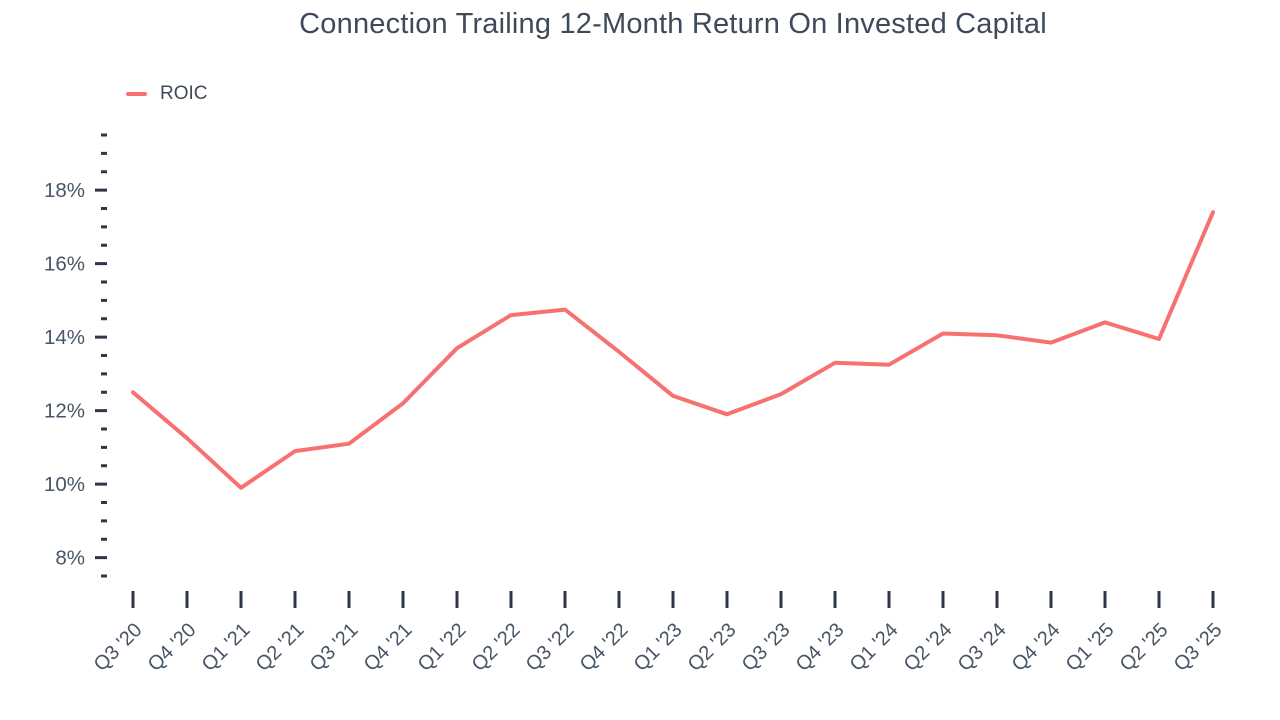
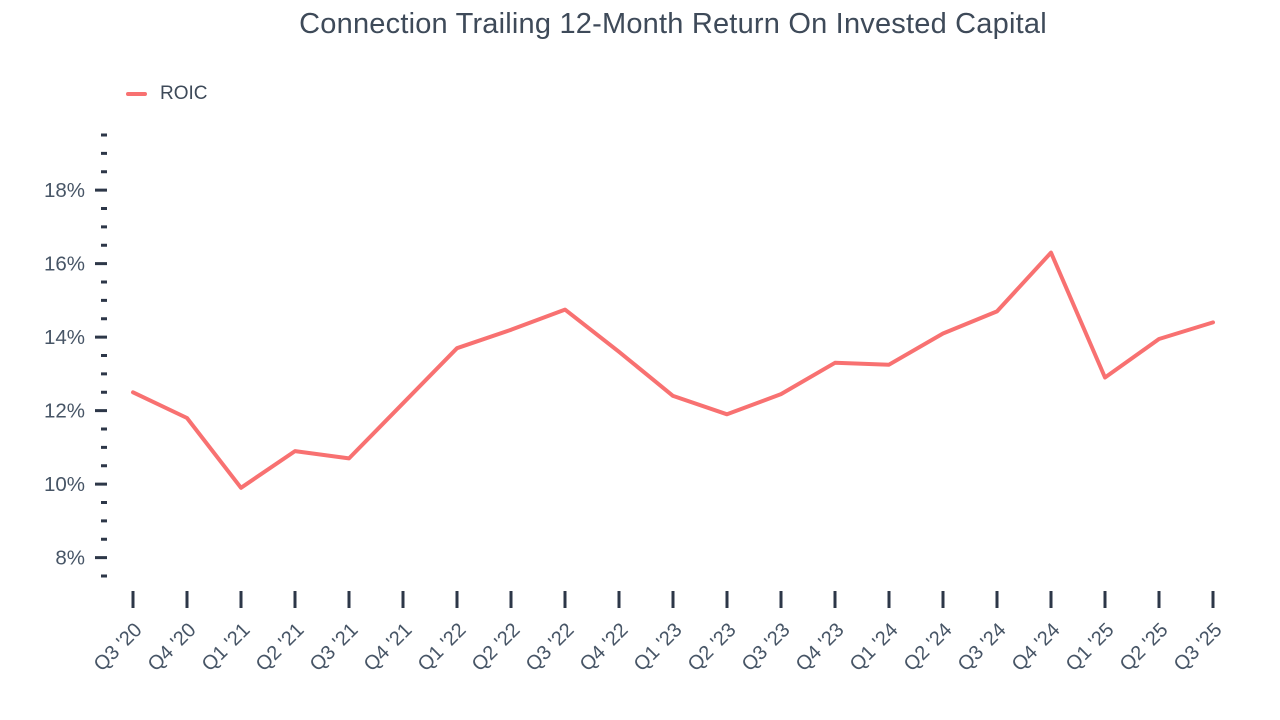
Q4 '20: 11.2% -> 11.8%
Q3 '21: 11.1% -> 10.7%
Q2 '22: 14.6% -> 14.2%
Q3 '24: 14.1% -> 14.7%
Q4 '24: 13.8% -> 16.3%
Q1 '25: 14.4% -> 12.9%
Q3 '25: 17.4% -> 14.4%
